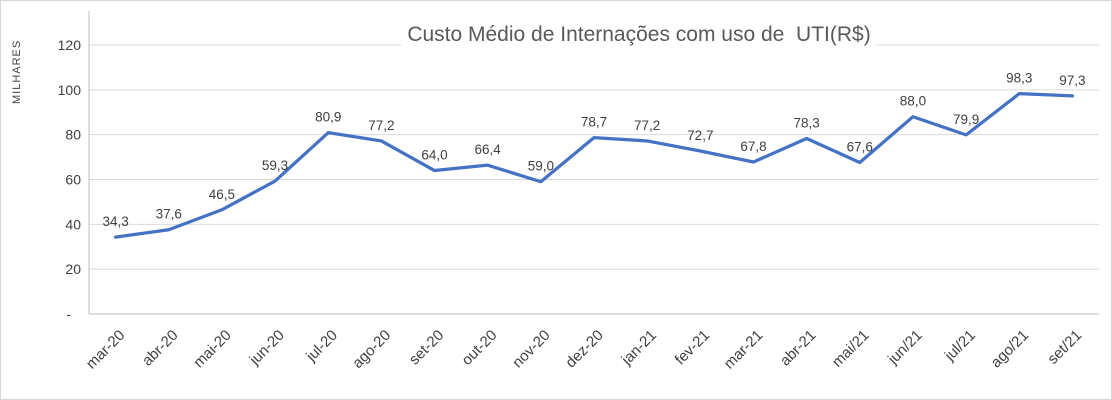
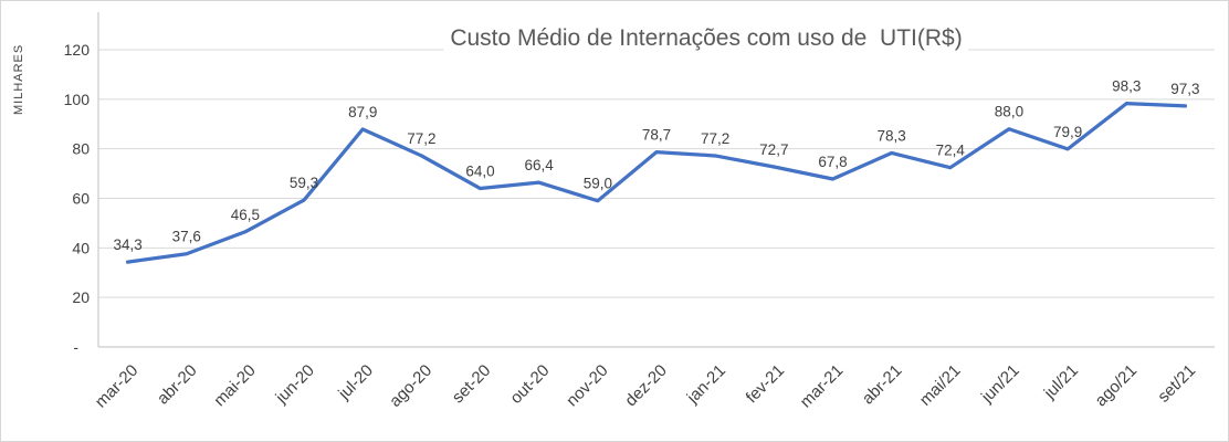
jul-20: 80,9 -> 87,9
mai/21: 67,6 -> 72,4
